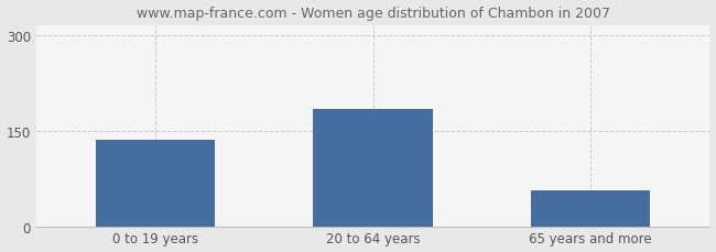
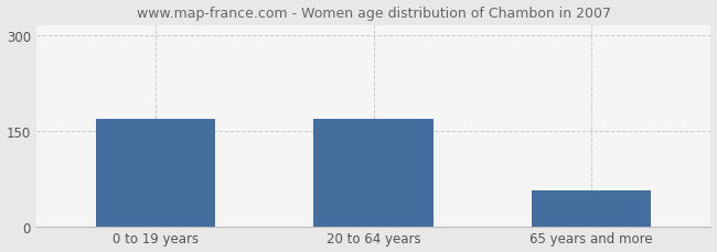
0 to 19 years: 135 -> 168
20 to 64 years: 183 -> 168
